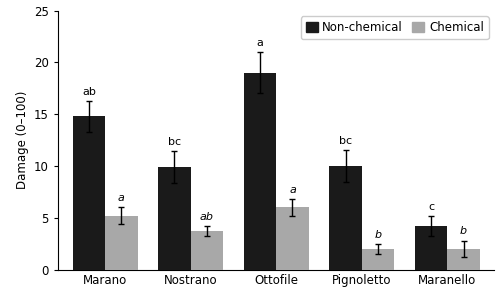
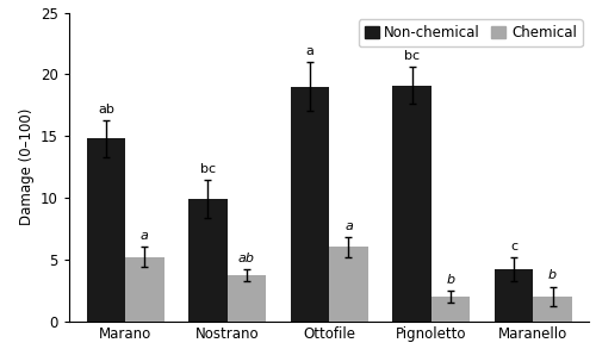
Non-chemical/Pignoletto: 10.0 -> 19.1
